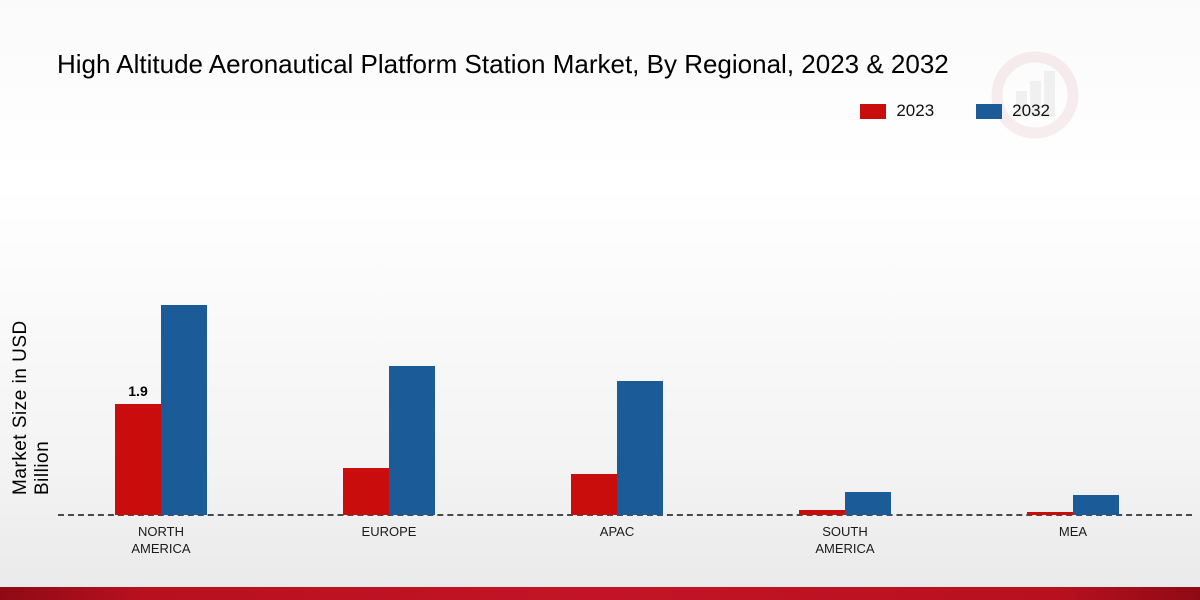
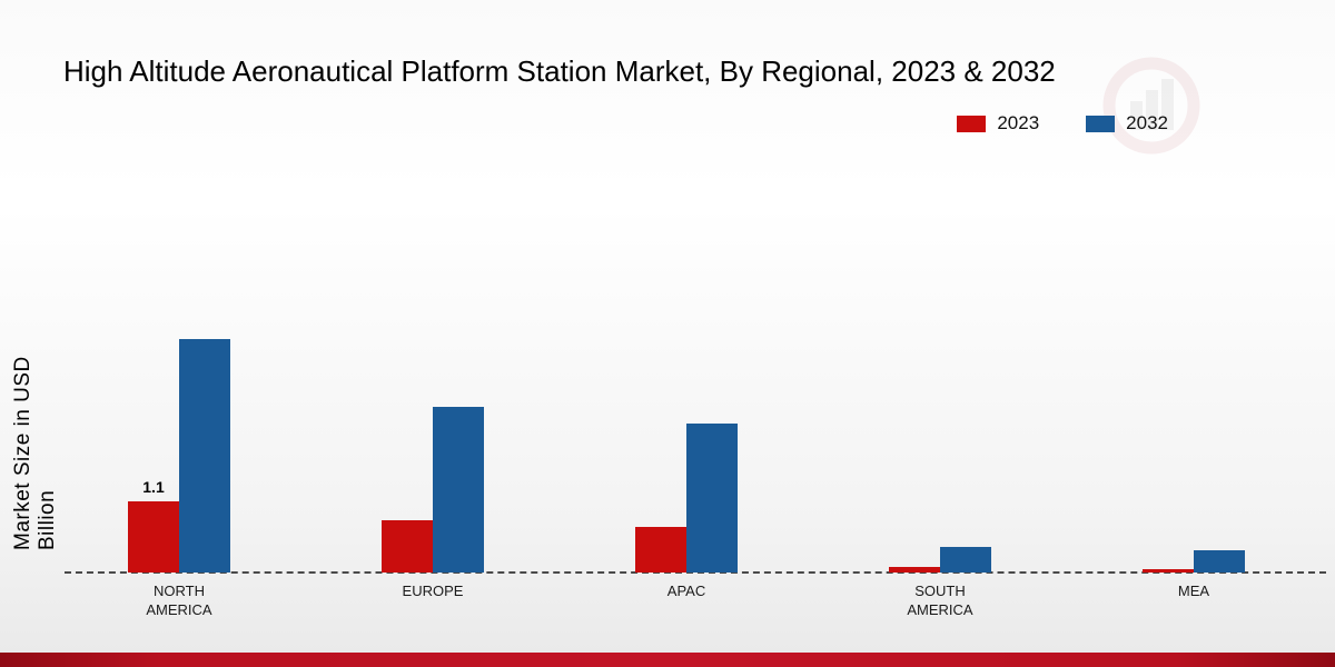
2023/NORTH AMERICA: 1.9 -> 1.1
